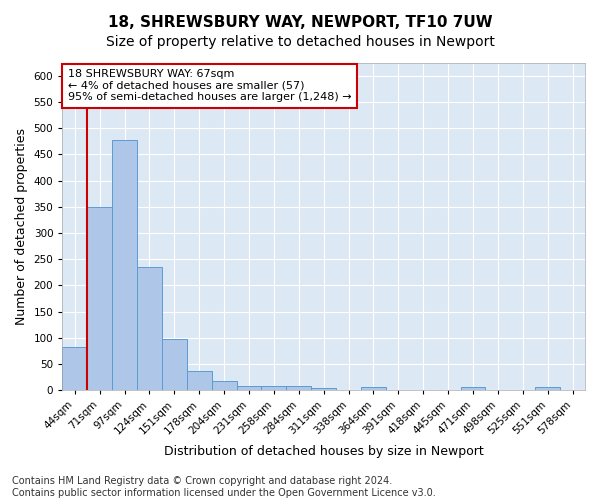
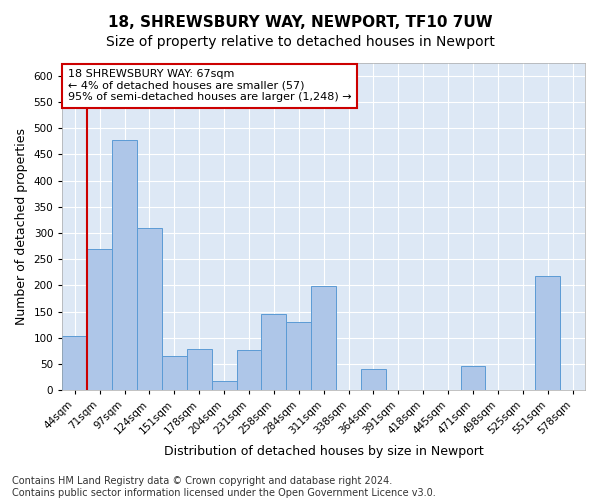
44sqm: 83 -> 104
71sqm: 350 -> 270
124sqm: 235 -> 310
151sqm: 97 -> 66
178sqm: 37 -> 78
231sqm: 8 -> 76
258sqm: 9 -> 146
284sqm: 9 -> 130
311sqm: 5 -> 198
364sqm: 6 -> 40
471sqm: 6 -> 46
551sqm: 6 -> 218
